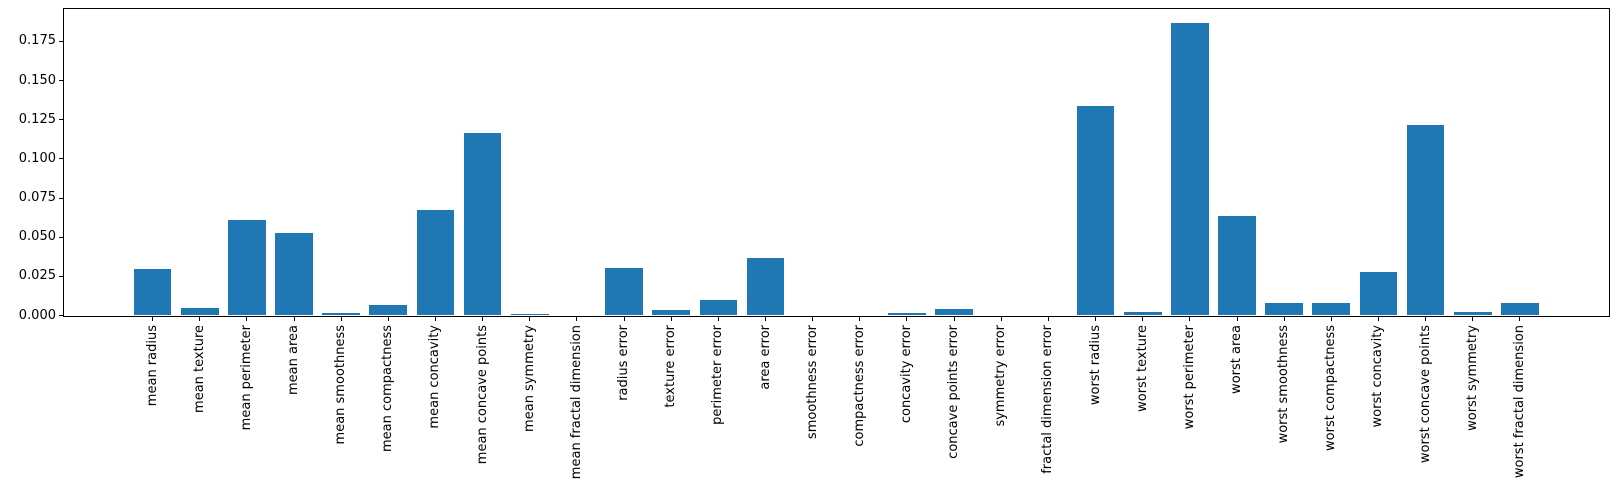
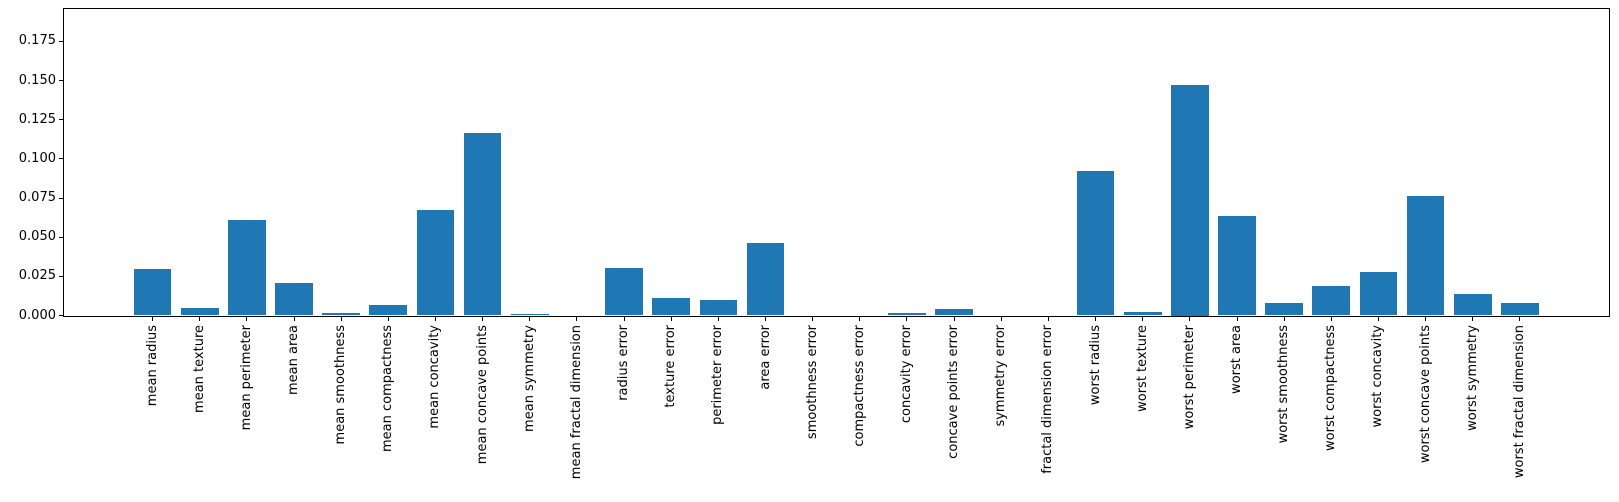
mean area: 0.053 -> 0.021
texture error: 0.003 -> 0.011
area error: 0.037 -> 0.046
worst radius: 0.134 -> 0.092
worst perimeter: 0.187 -> 0.147
worst compactness: 0.008 -> 0.019
worst concave points: 0.122 -> 0.076
worst symmetry: 0.002 -> 0.014
